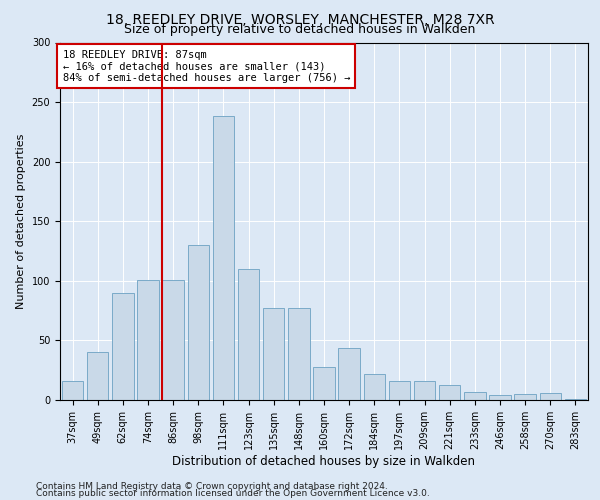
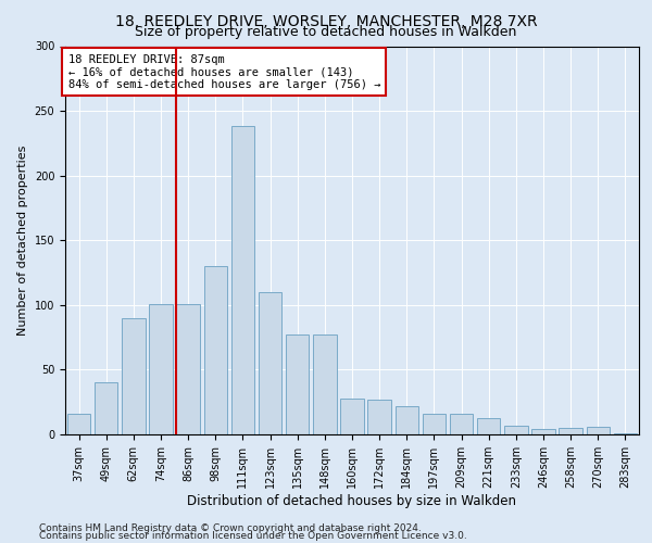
172sqm: 44 -> 27
